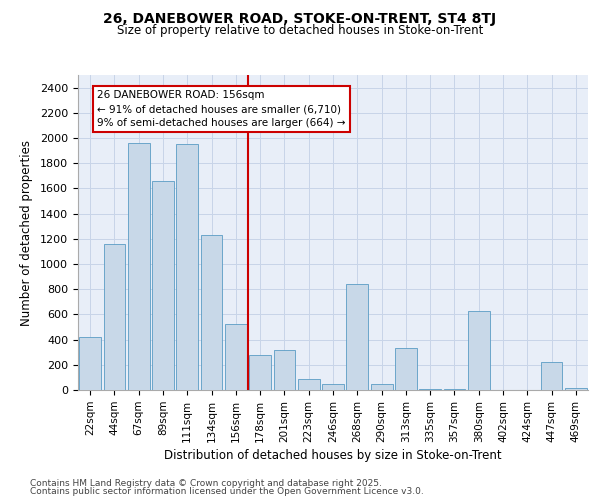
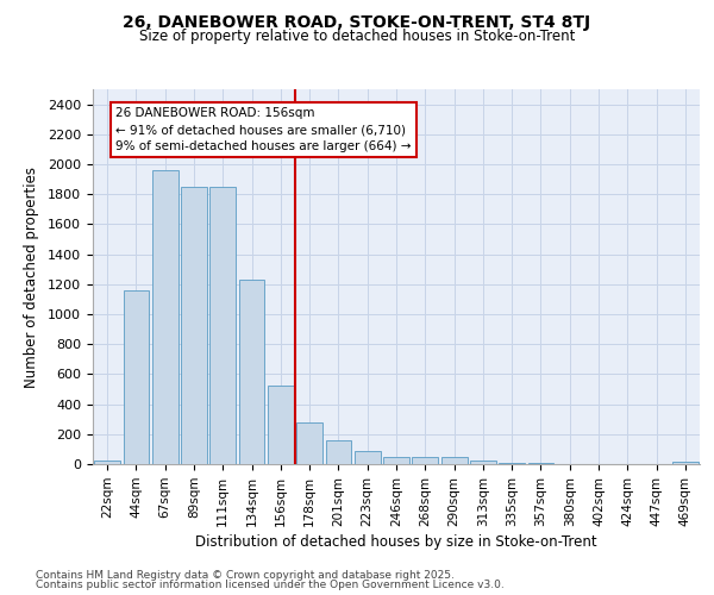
22sqm: 420 -> 20
89sqm: 1660 -> 1850
111sqm: 1950 -> 1850
201sqm: 320 -> 160
268sqm: 840 -> 40
313sqm: 330 -> 20
380sqm: 630 -> 0
447sqm: 220 -> 0
